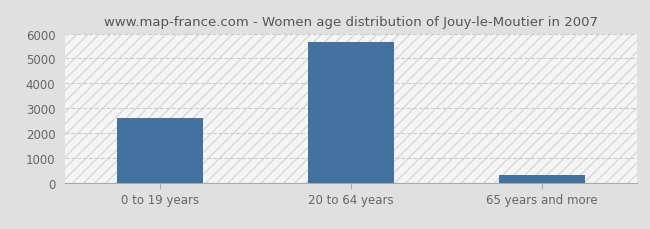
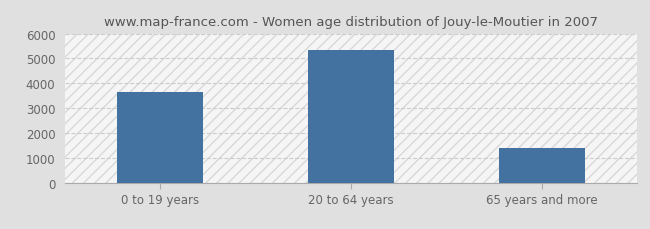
0 to 19 years: 2620 -> 3650
20 to 64 years: 5650 -> 5350
65 years and more: 310 -> 1400
